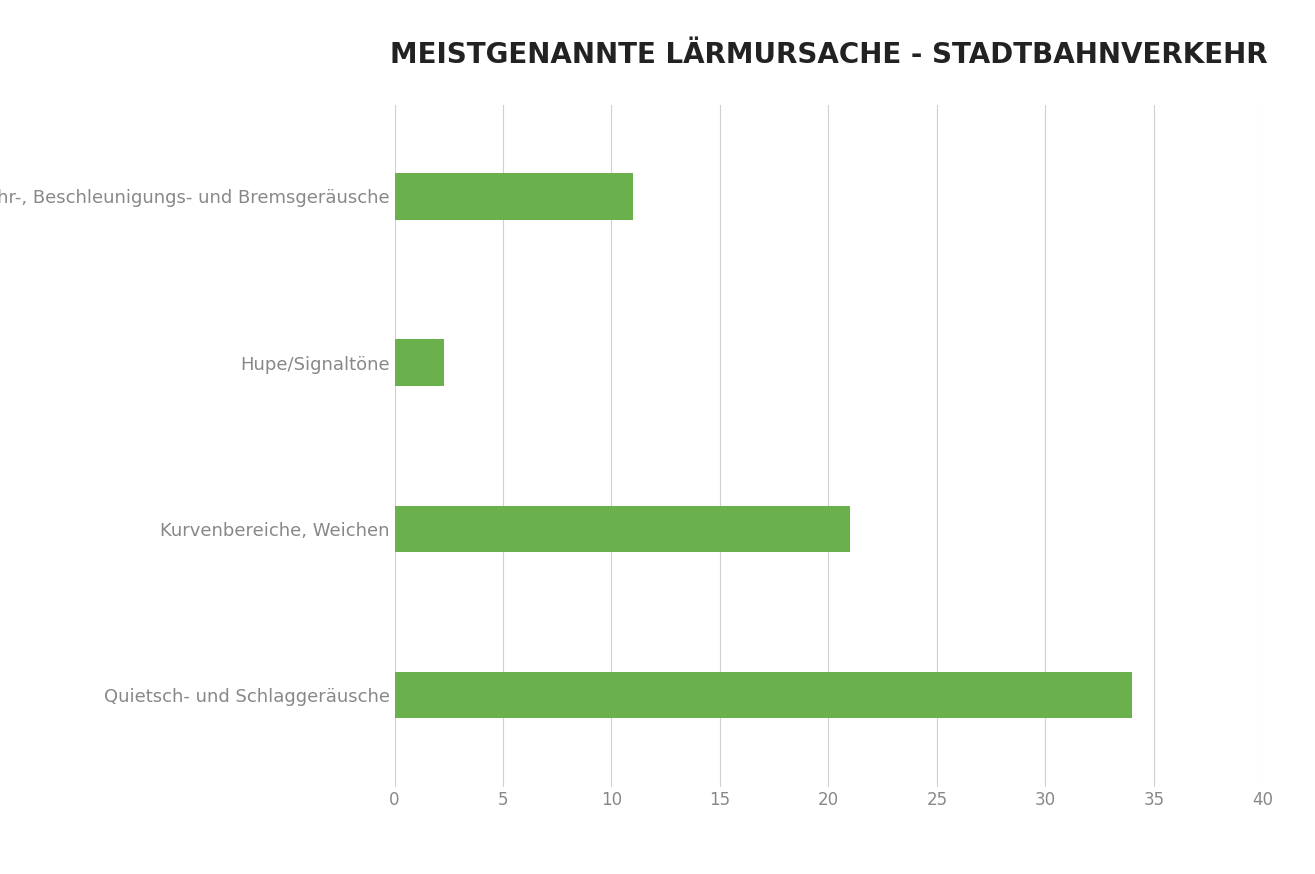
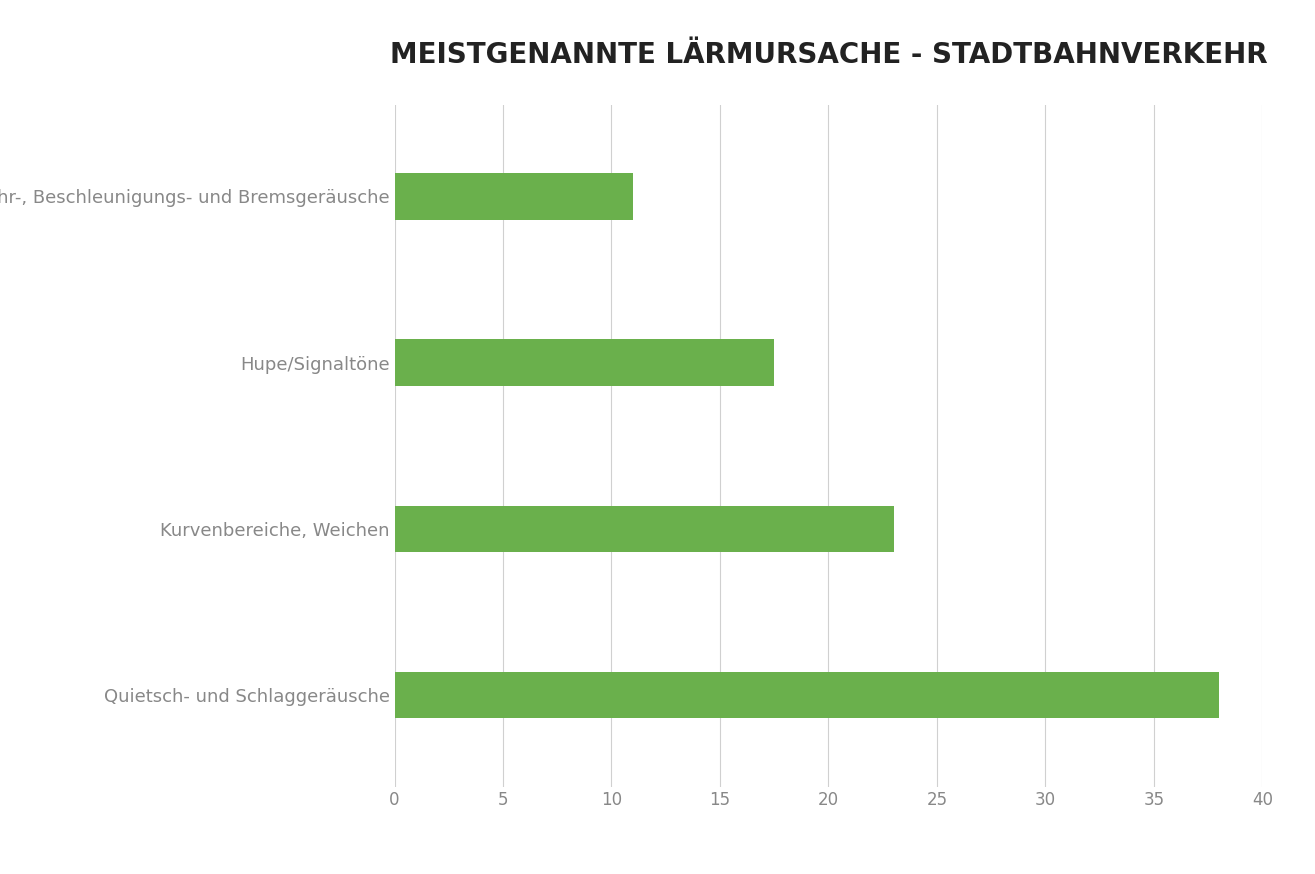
Hupe/Signaltöne: 2.3 -> 17.5
Kurvenbereiche, Weichen: 21.0 -> 23.0
Quietsch- und Schlaggeräusche: 34.0 -> 38.0
